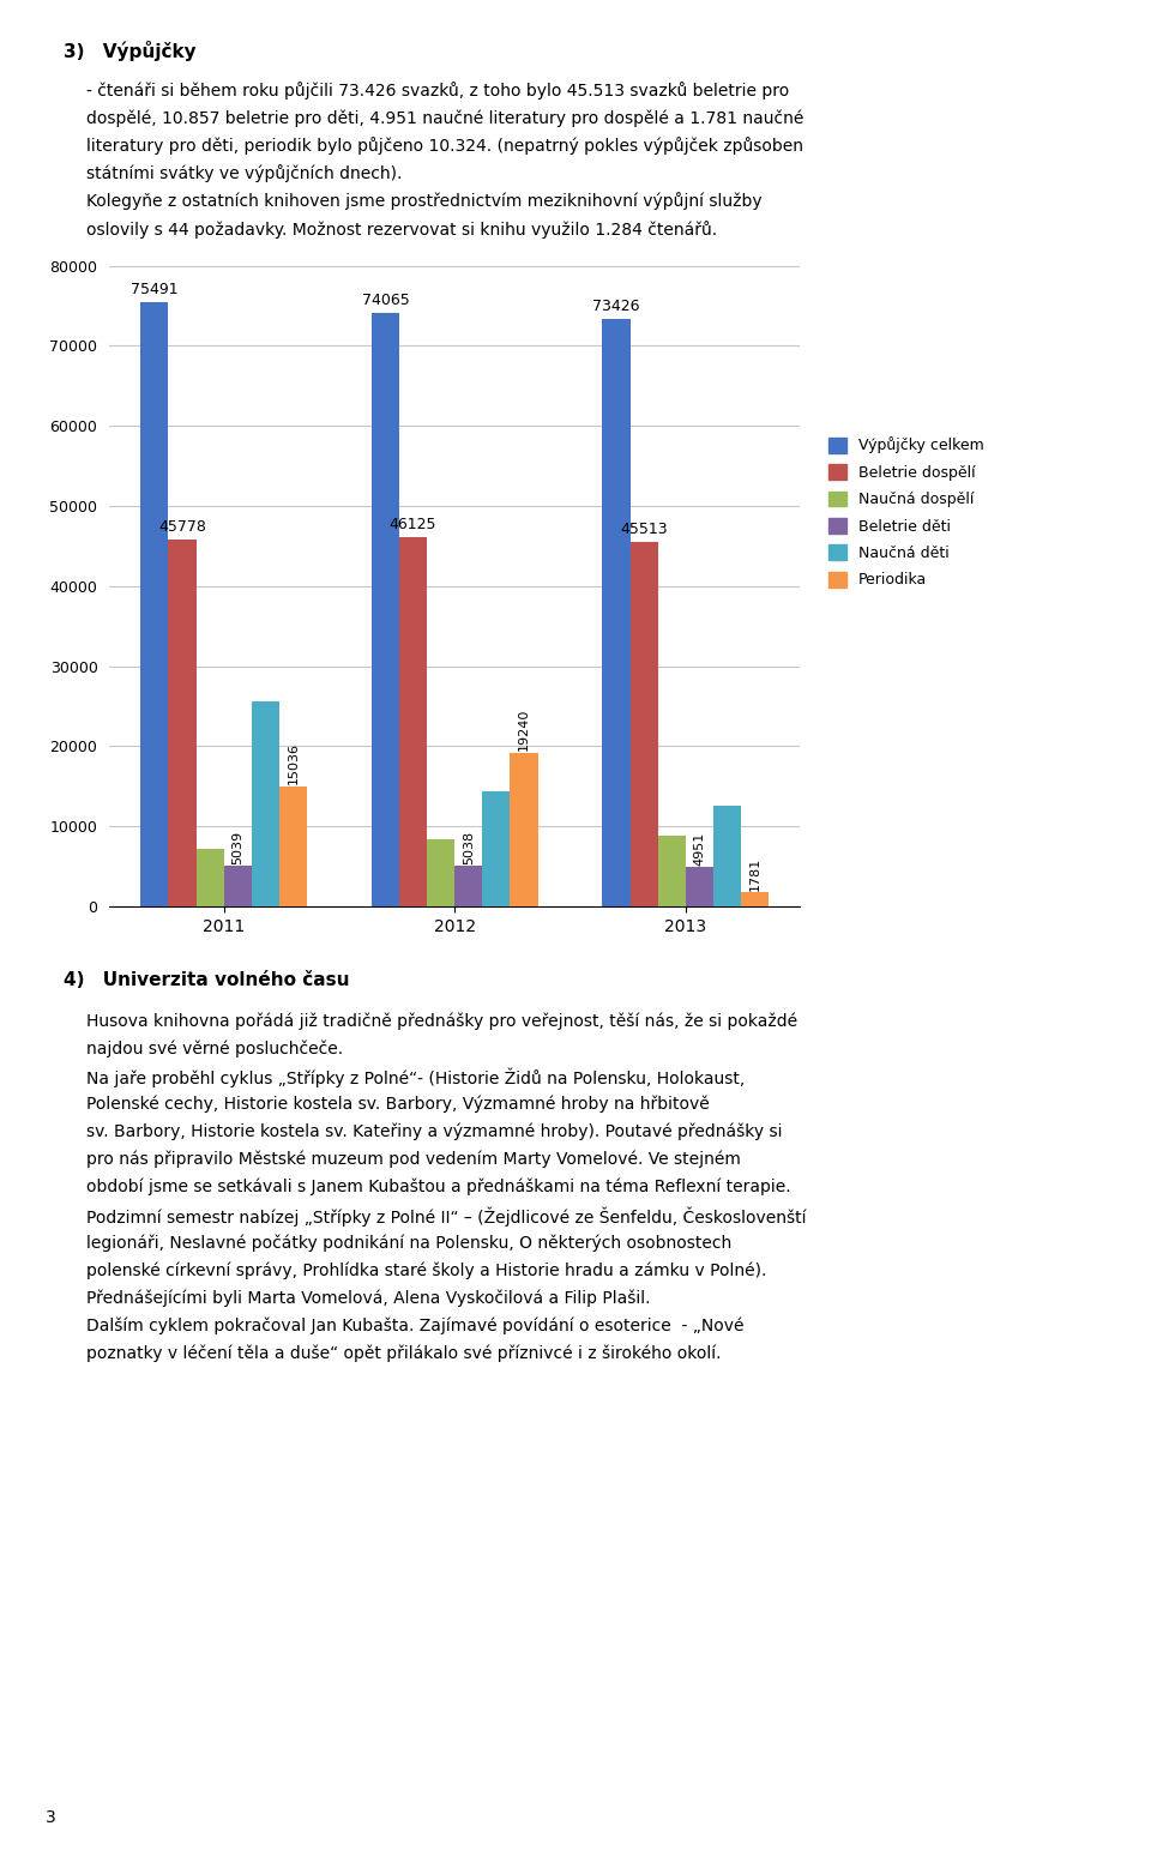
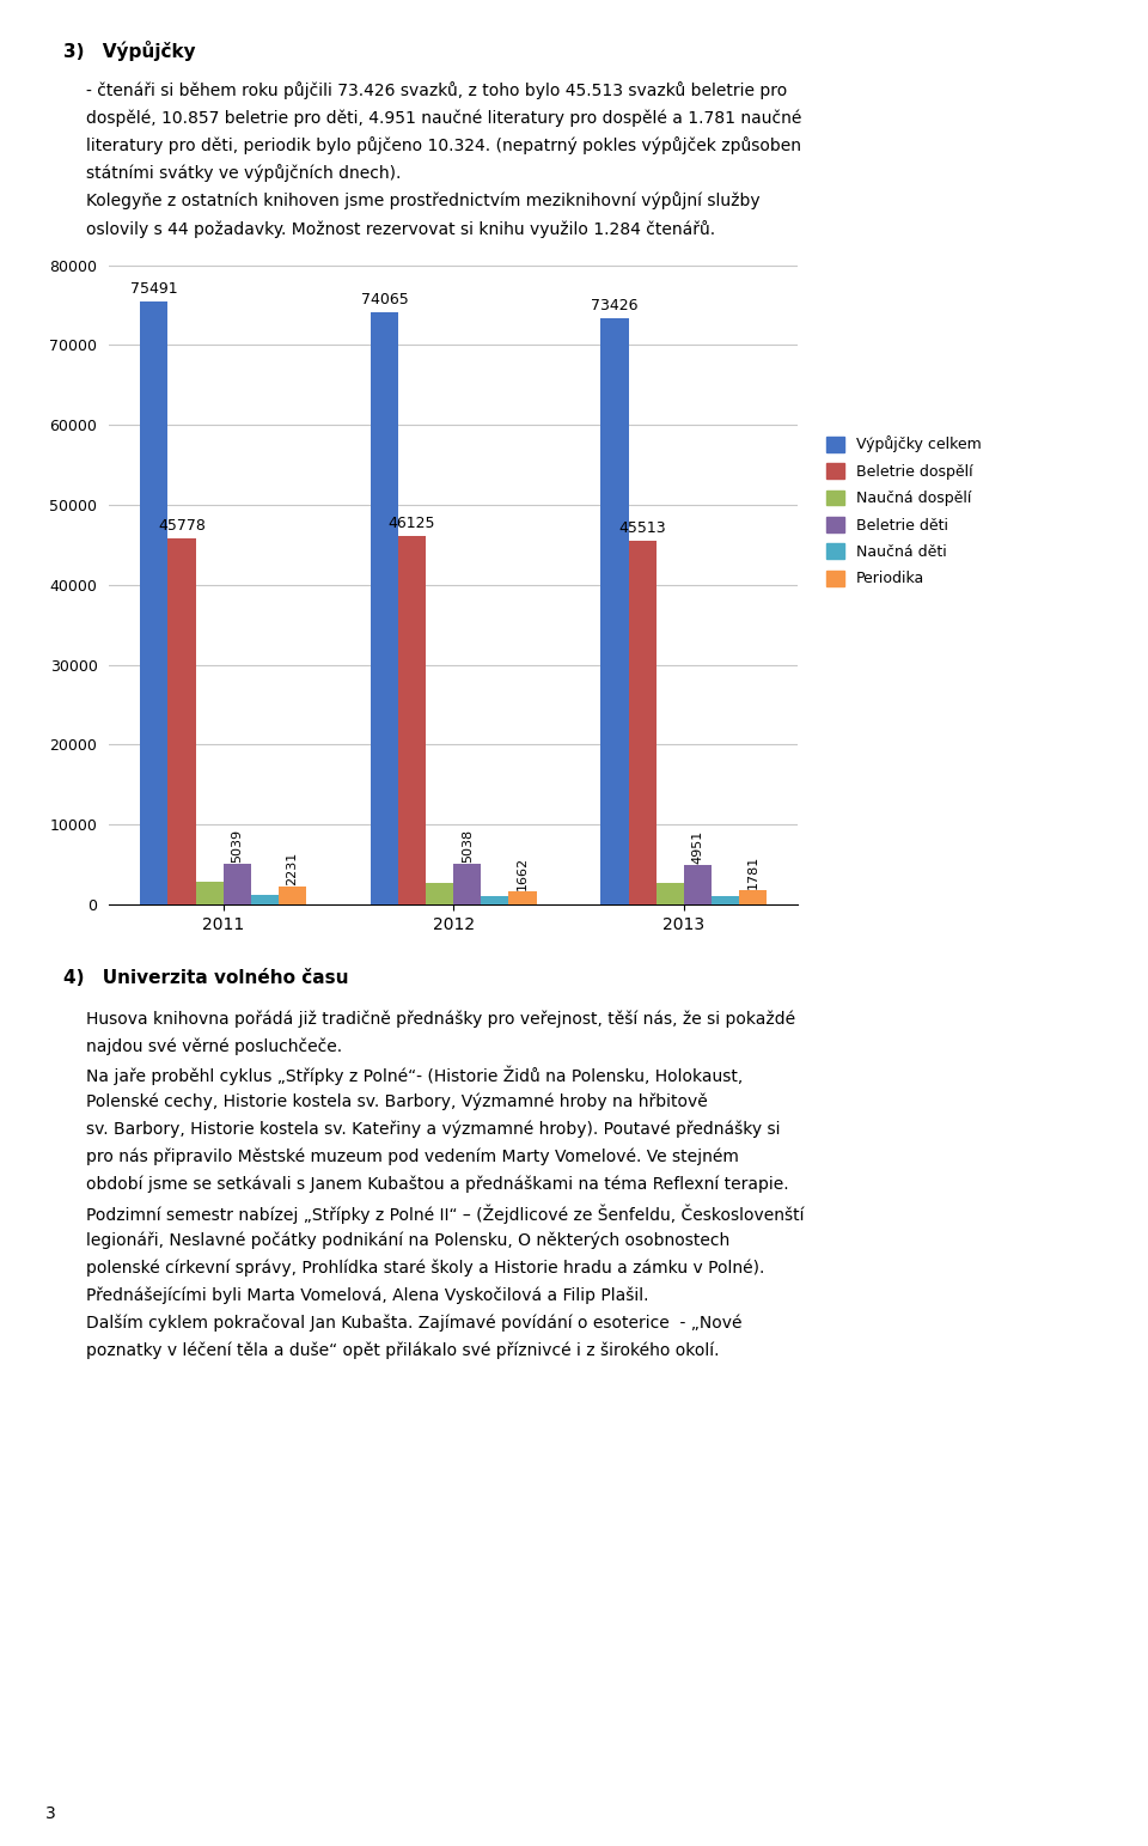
Naučná dospělí/2011: 7200 -> 2800
Naučná děti/2011: 25600 -> 1200
Periodika/2011: 15036 -> 2231
Naučná dospělí/2012: 8400 -> 2700
Naučná děti/2012: 14400 -> 1100
Periodika/2012: 19240 -> 1662
Naučná dospělí/2013: 8800 -> 2600
Naučná děti/2013: 12600 -> 1000
